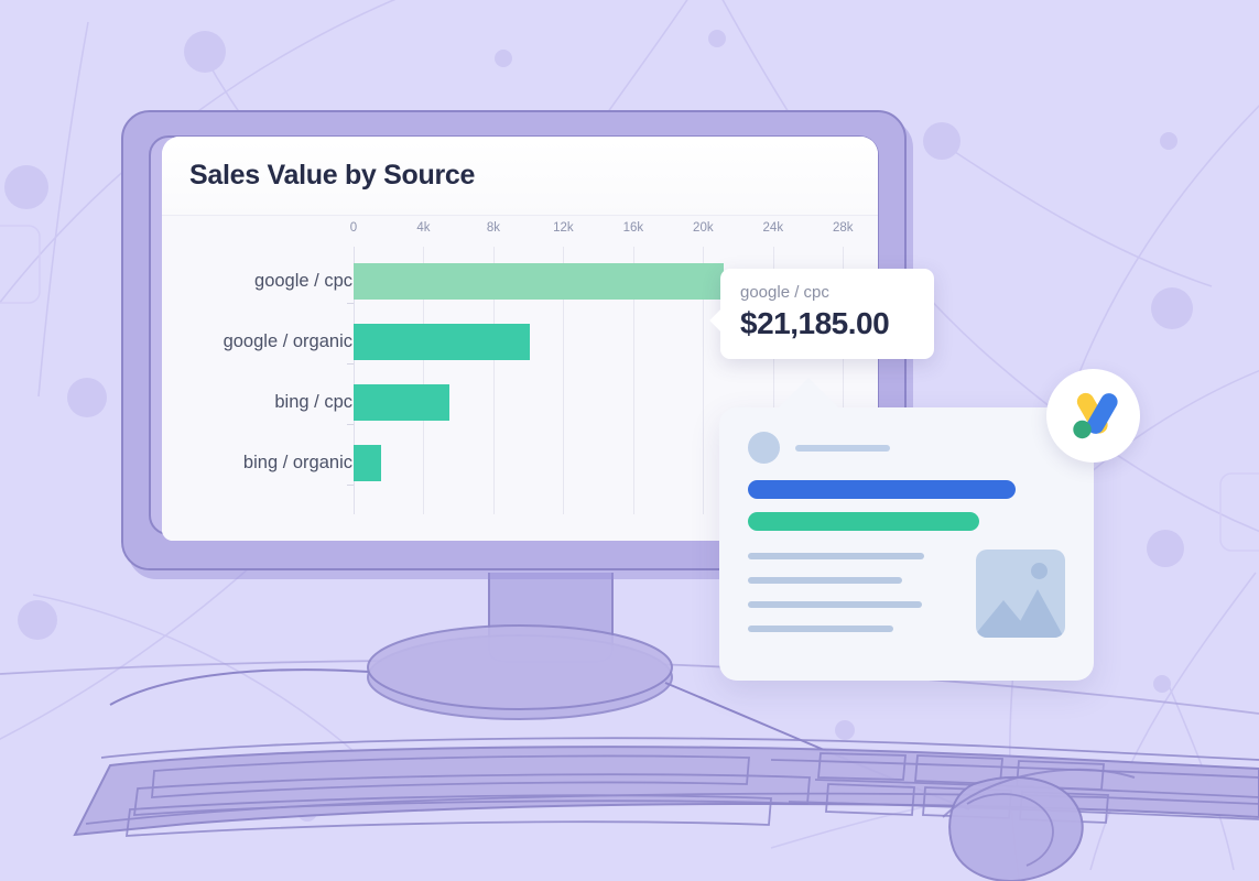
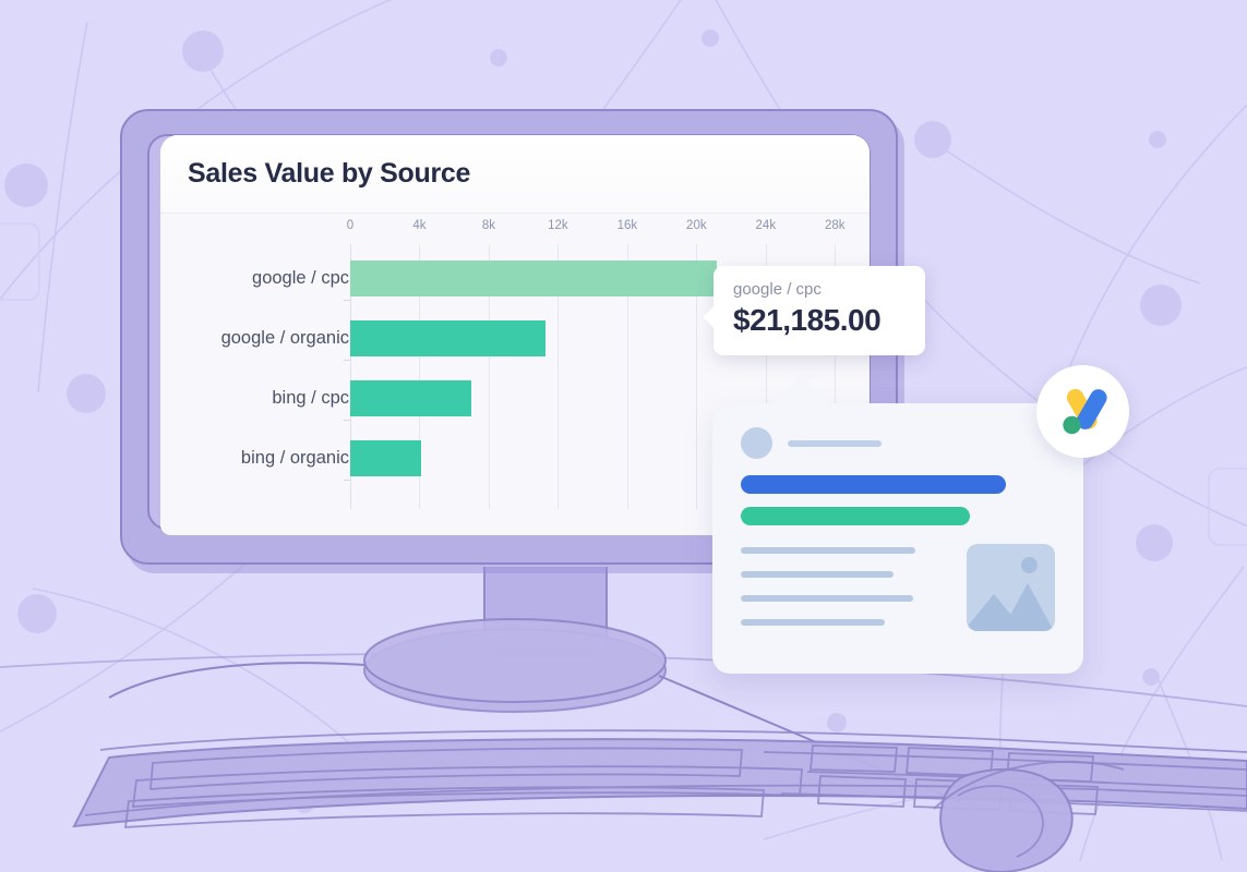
google / organic: 10.1k -> 11.2k
bing / cpc: 5.5k -> 7.0k
bing / organic: 1.6k -> 4.1k
